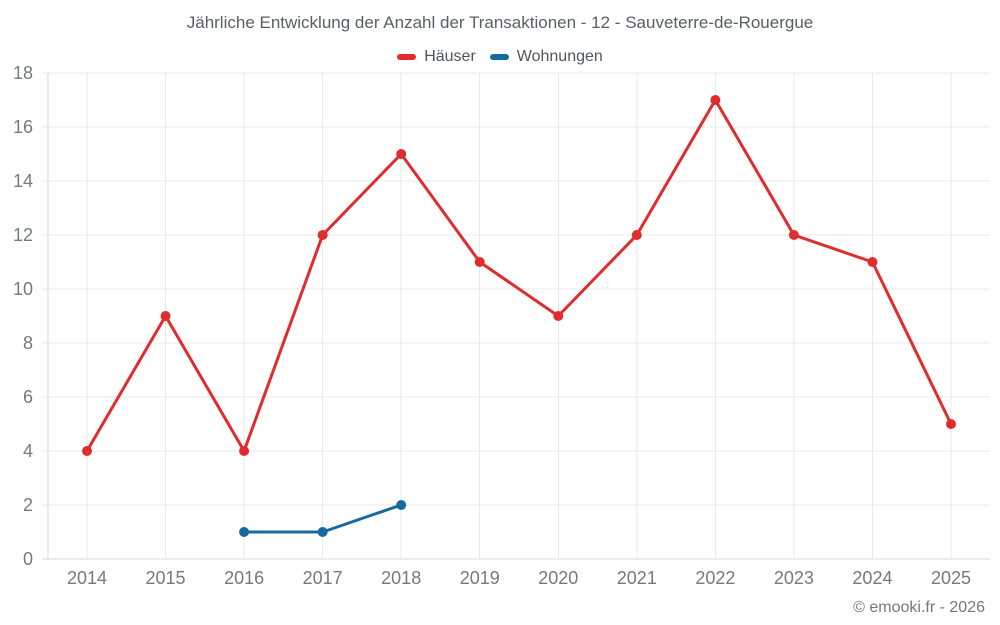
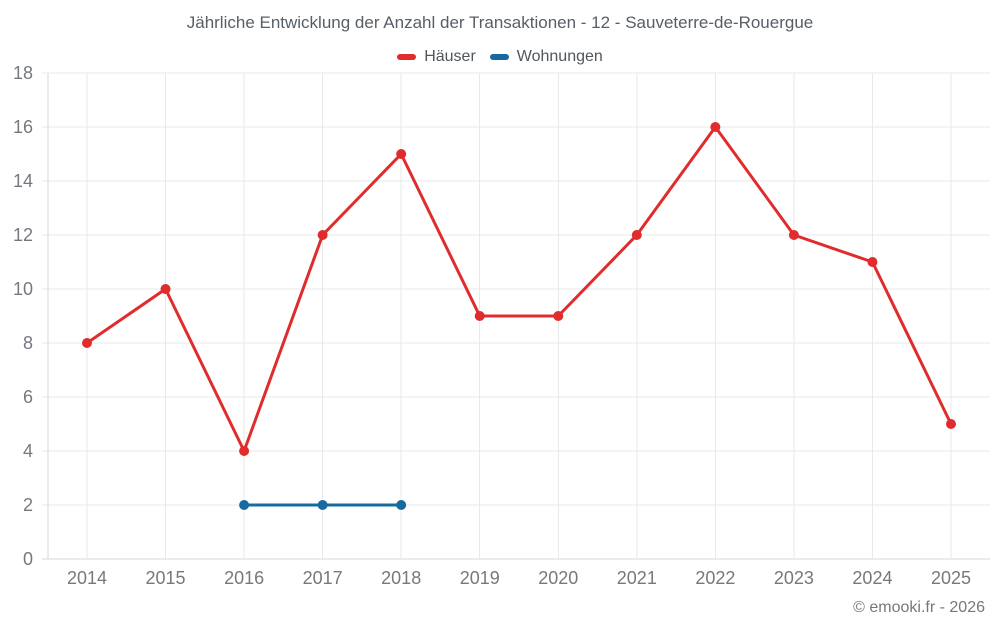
Häuser/2014: 4 -> 8
Häuser/2015: 9 -> 10
Wohnungen/2016: 1 -> 2
Wohnungen/2017: 1 -> 2
Häuser/2019: 11 -> 9
Häuser/2022: 17 -> 16
